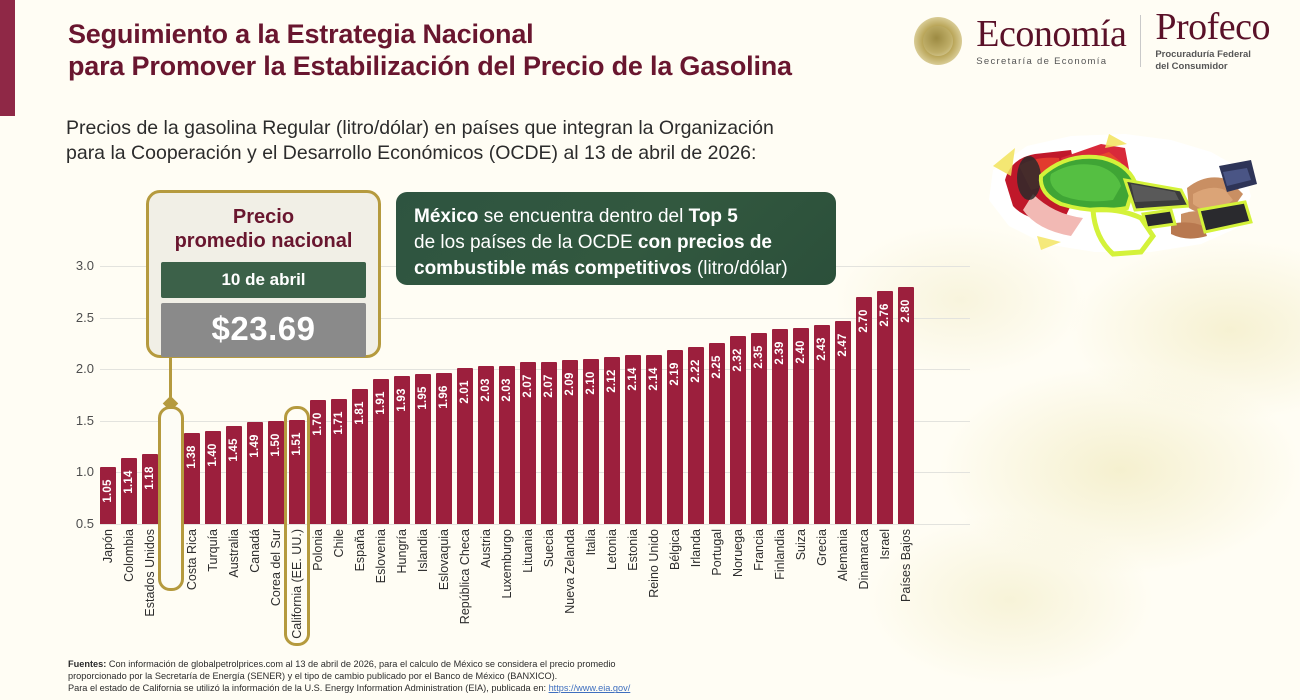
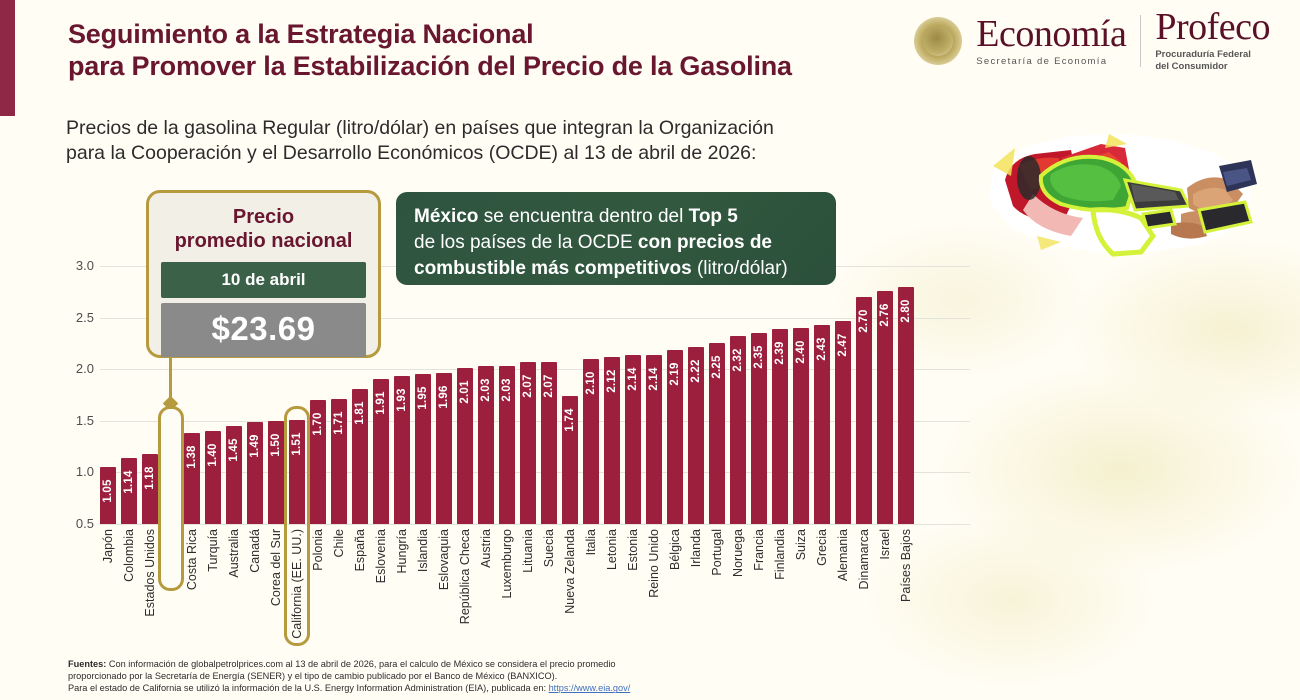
Nueva Zelanda: 2.09 -> 1.74
